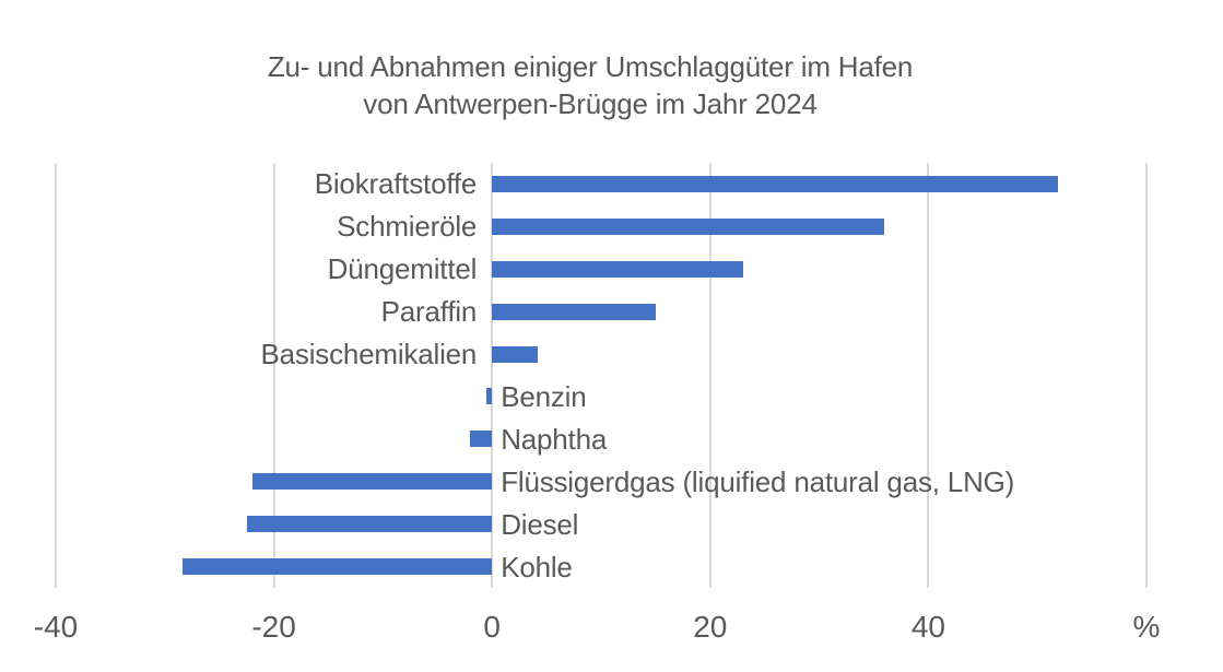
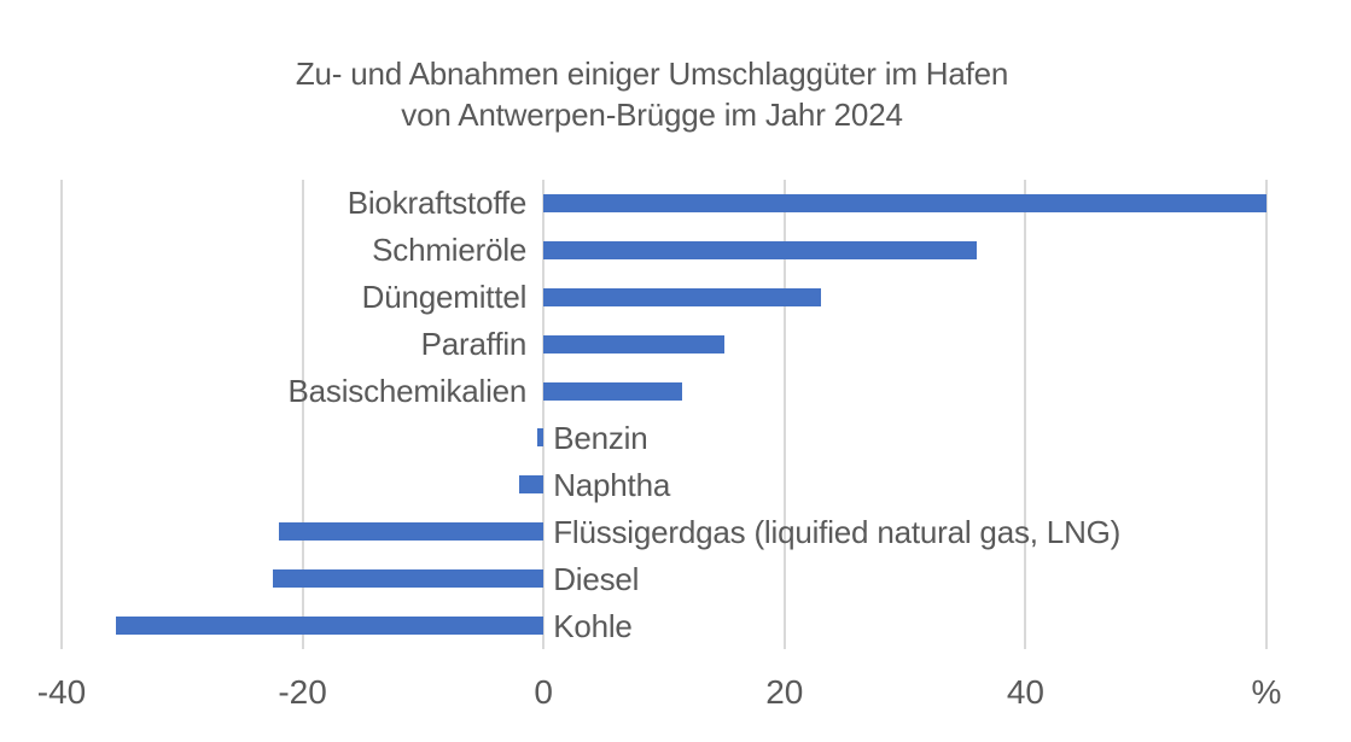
Biokraftstoffe: 51.9 -> 60.0
Basischemikalien: 4.2 -> 11.5
Kohle: -28.4 -> -35.5
